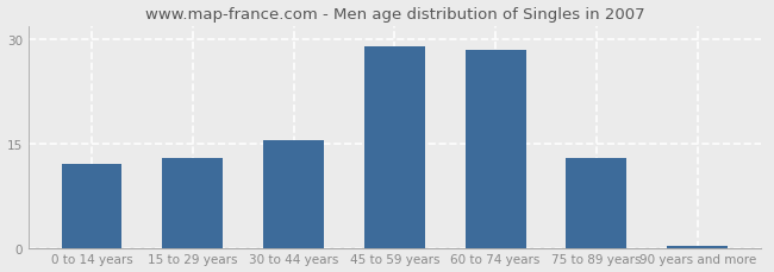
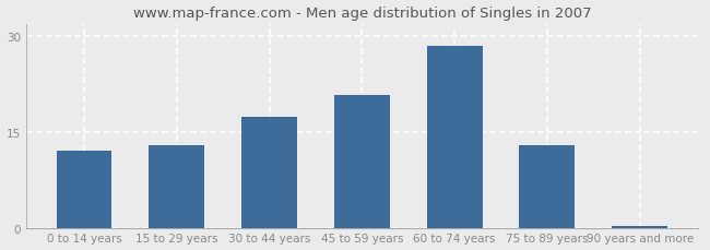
30 to 44 years: 15.5 -> 17.4
45 to 59 years: 29.0 -> 20.8
